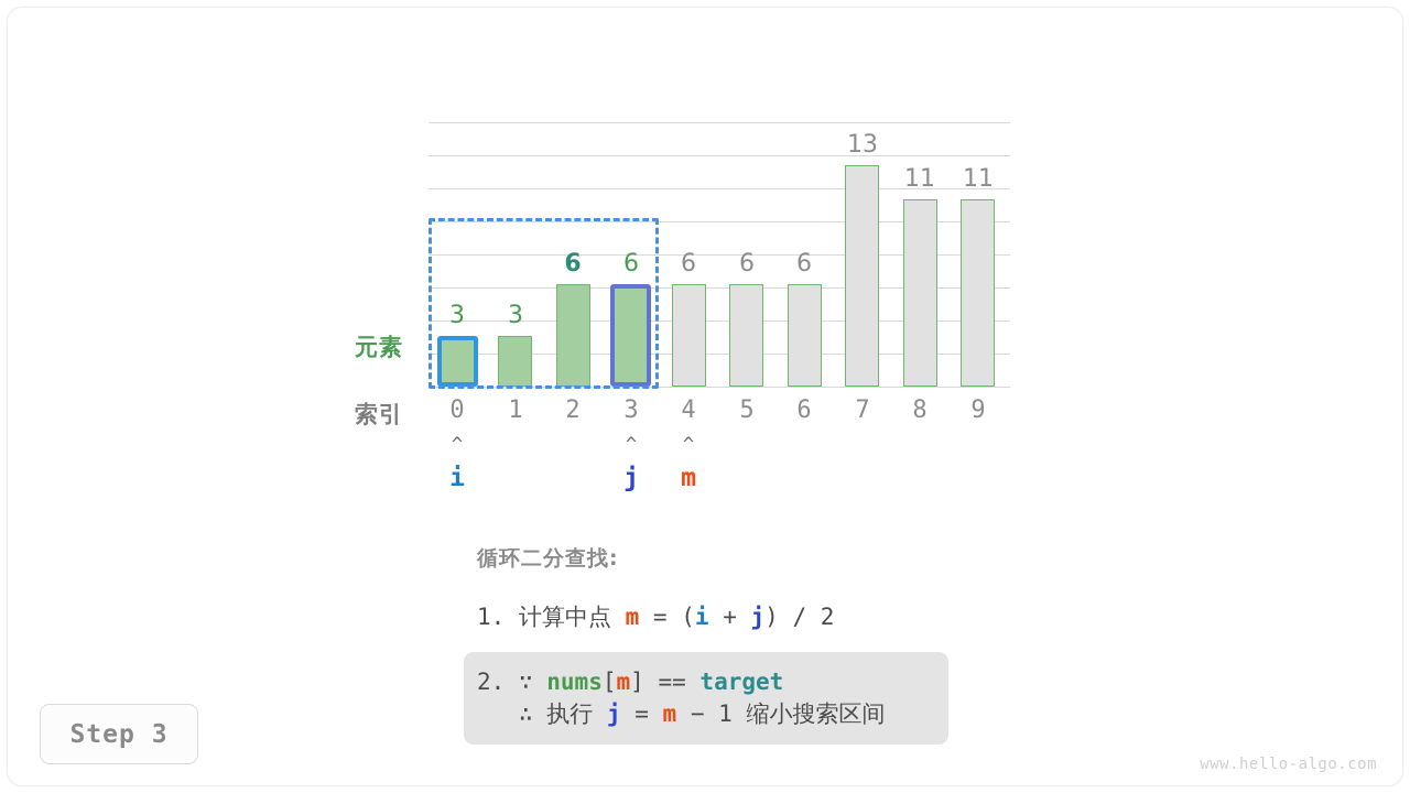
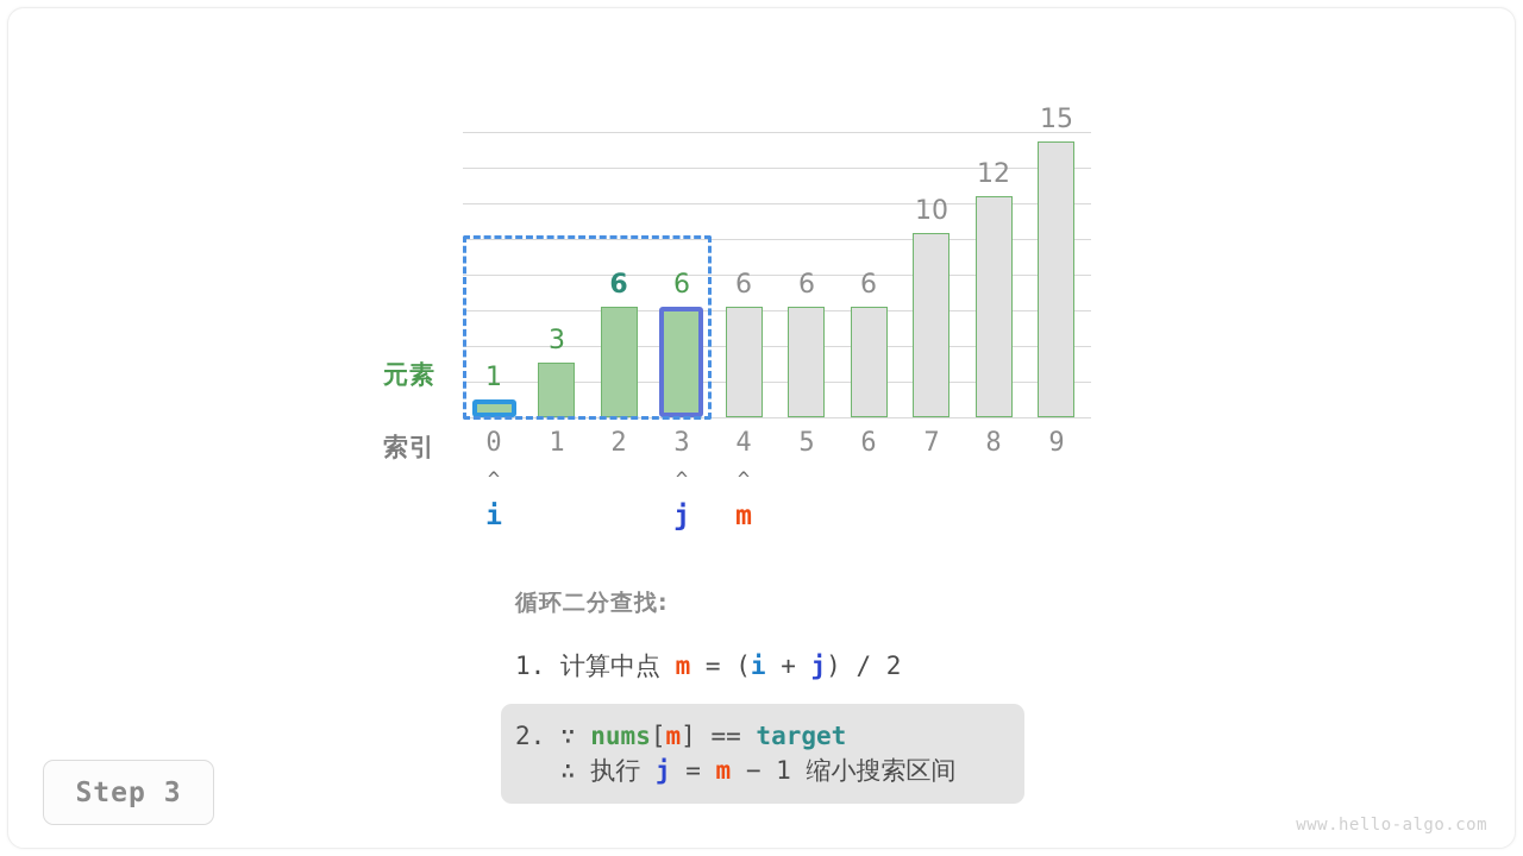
0: 3 -> 1
7: 13 -> 10
8: 11 -> 12
9: 11 -> 15
